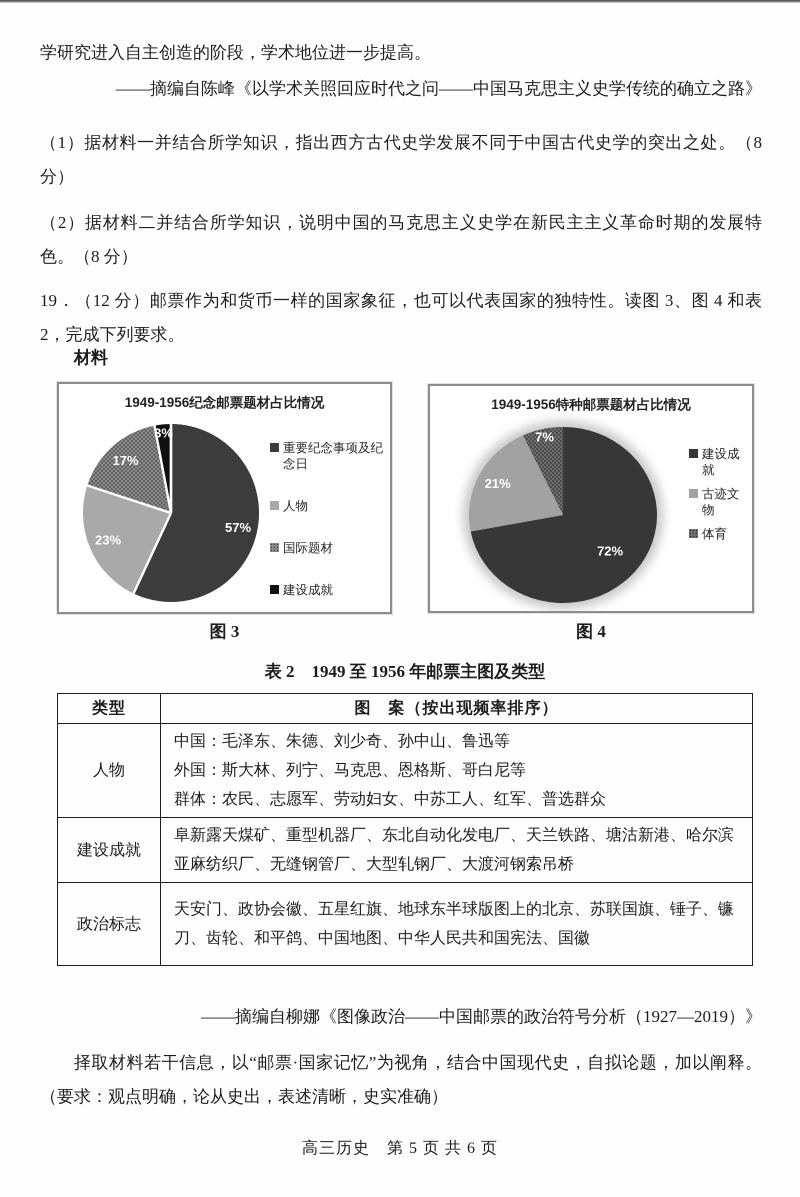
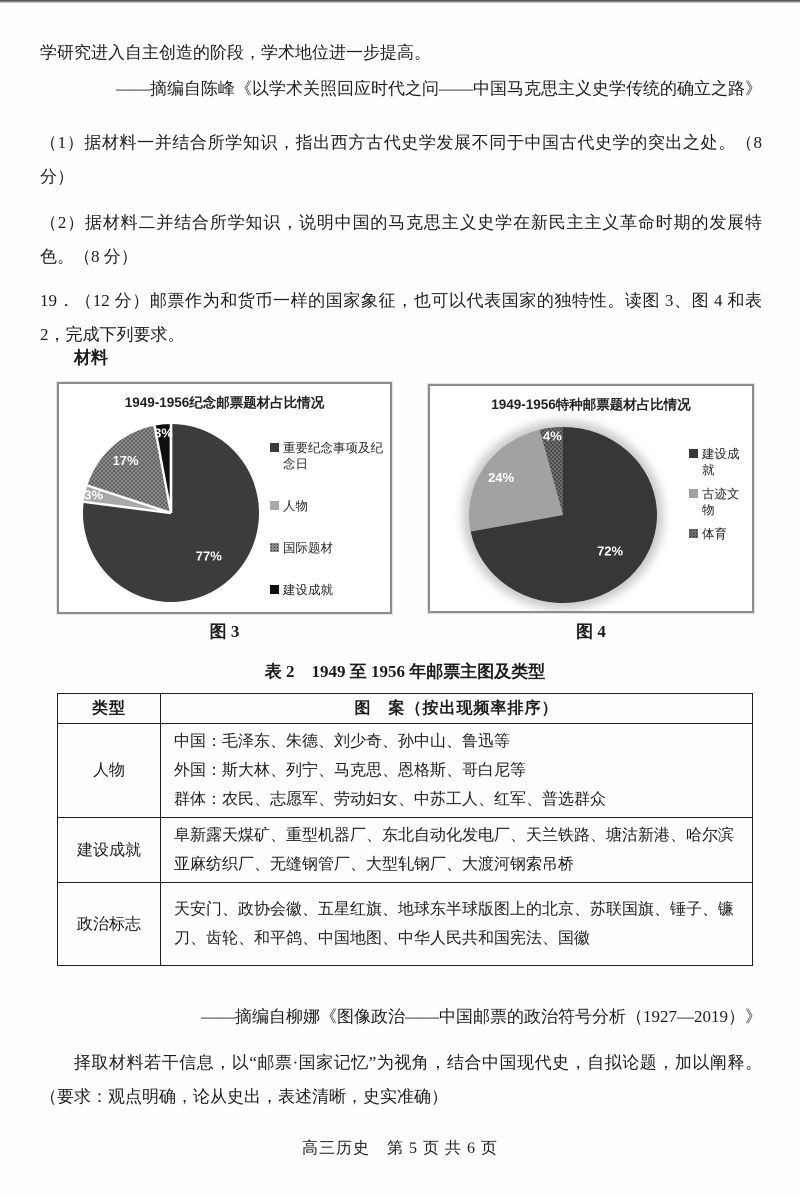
1949-1956纪念邮票题材占比情况/重要纪念事项及纪念日: 57% -> 77%
1949-1956纪念邮票题材占比情况/人物: 23% -> 3%
1949-1956特种邮票题材占比情况/古迹文物: 21% -> 24%
1949-1956特种邮票题材占比情况/体育: 7% -> 4%
